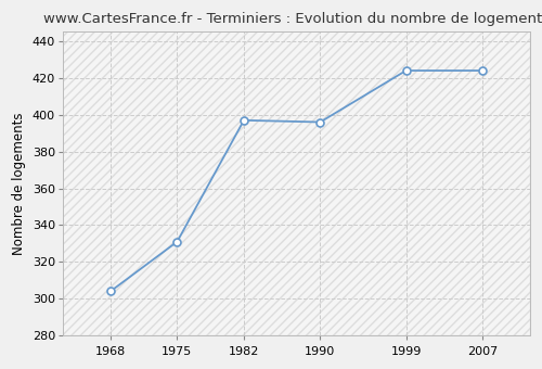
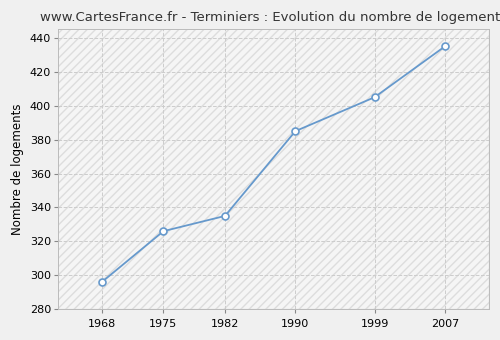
1968: 304 -> 296
1975: 331 -> 326
1982: 397 -> 335
1990: 396 -> 385
1999: 424 -> 405
2007: 424 -> 435
